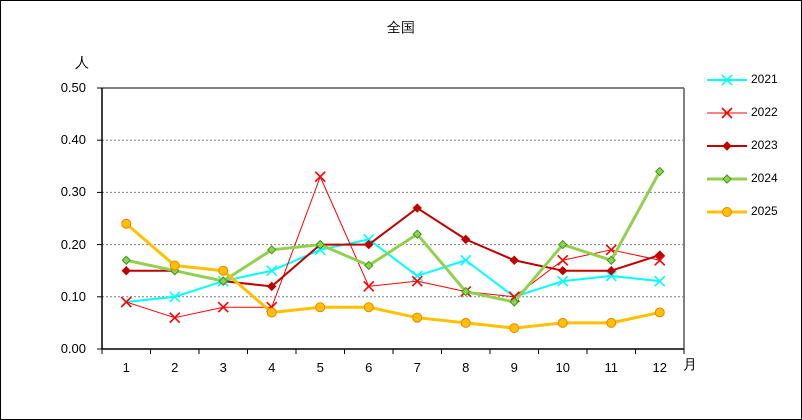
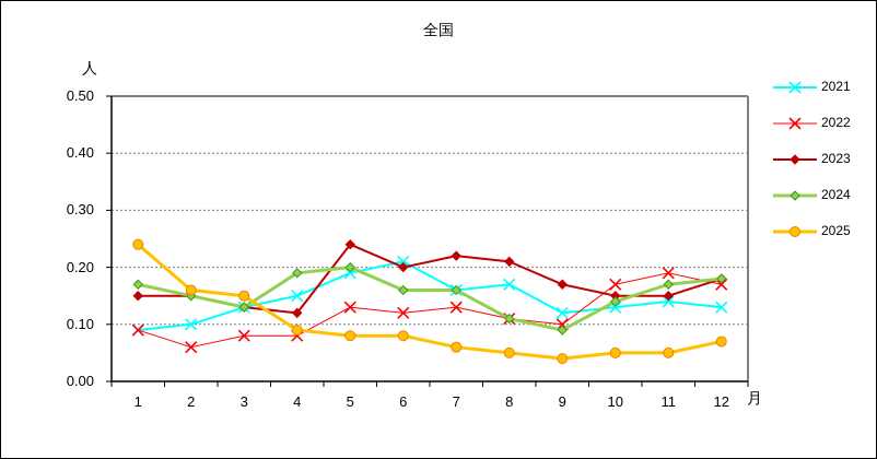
2025/4: 0.07 -> 0.09
2022/5: 0.33 -> 0.13
2023/5: 0.20 -> 0.24
2021/7: 0.14 -> 0.16
2023/7: 0.27 -> 0.22
2024/7: 0.22 -> 0.16
2021/9: 0.10 -> 0.12
2024/10: 0.20 -> 0.14
2024/12: 0.34 -> 0.18
